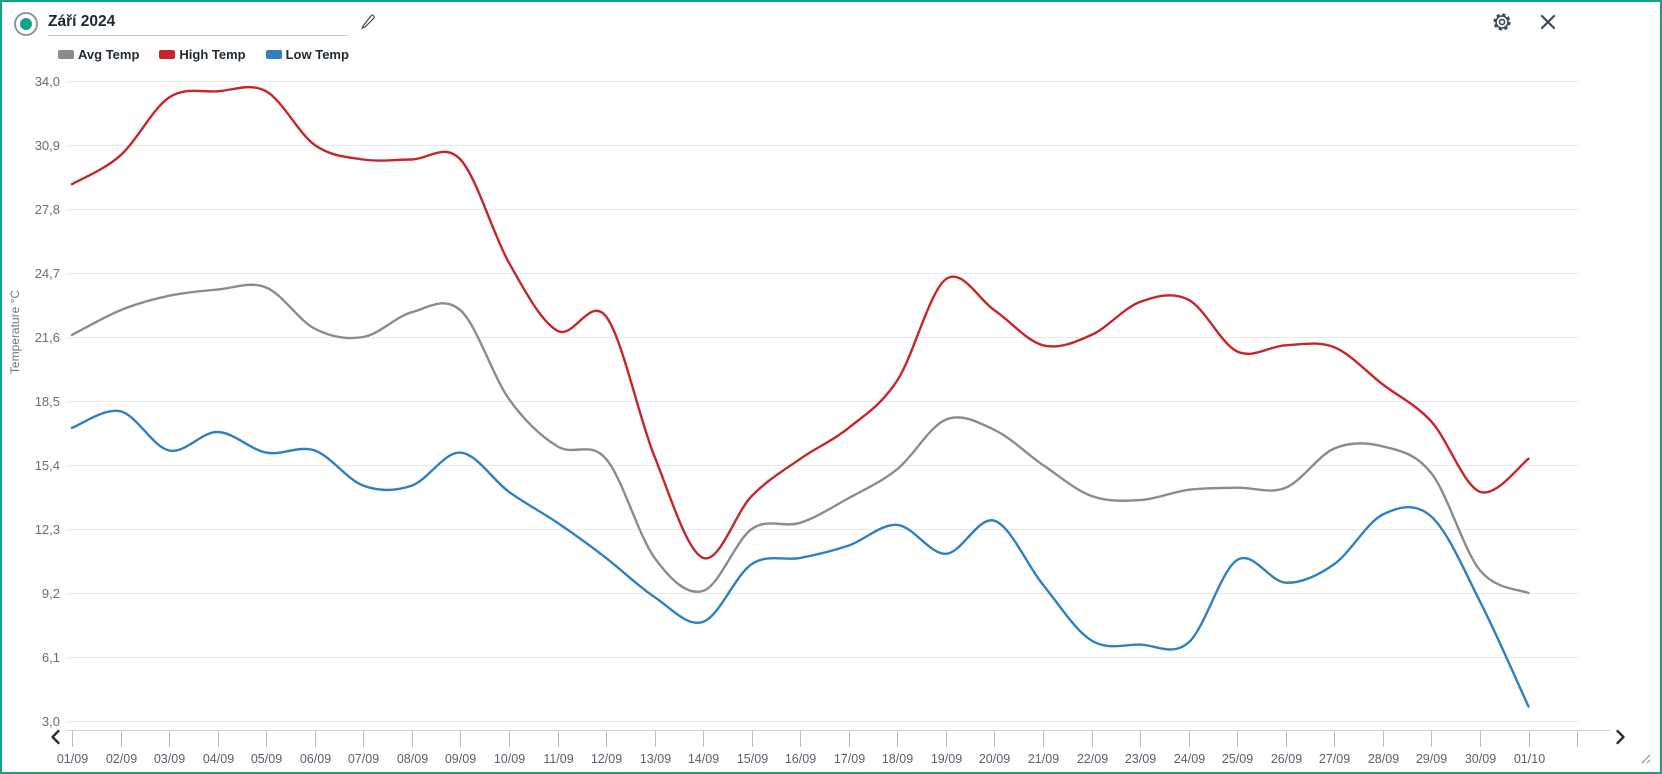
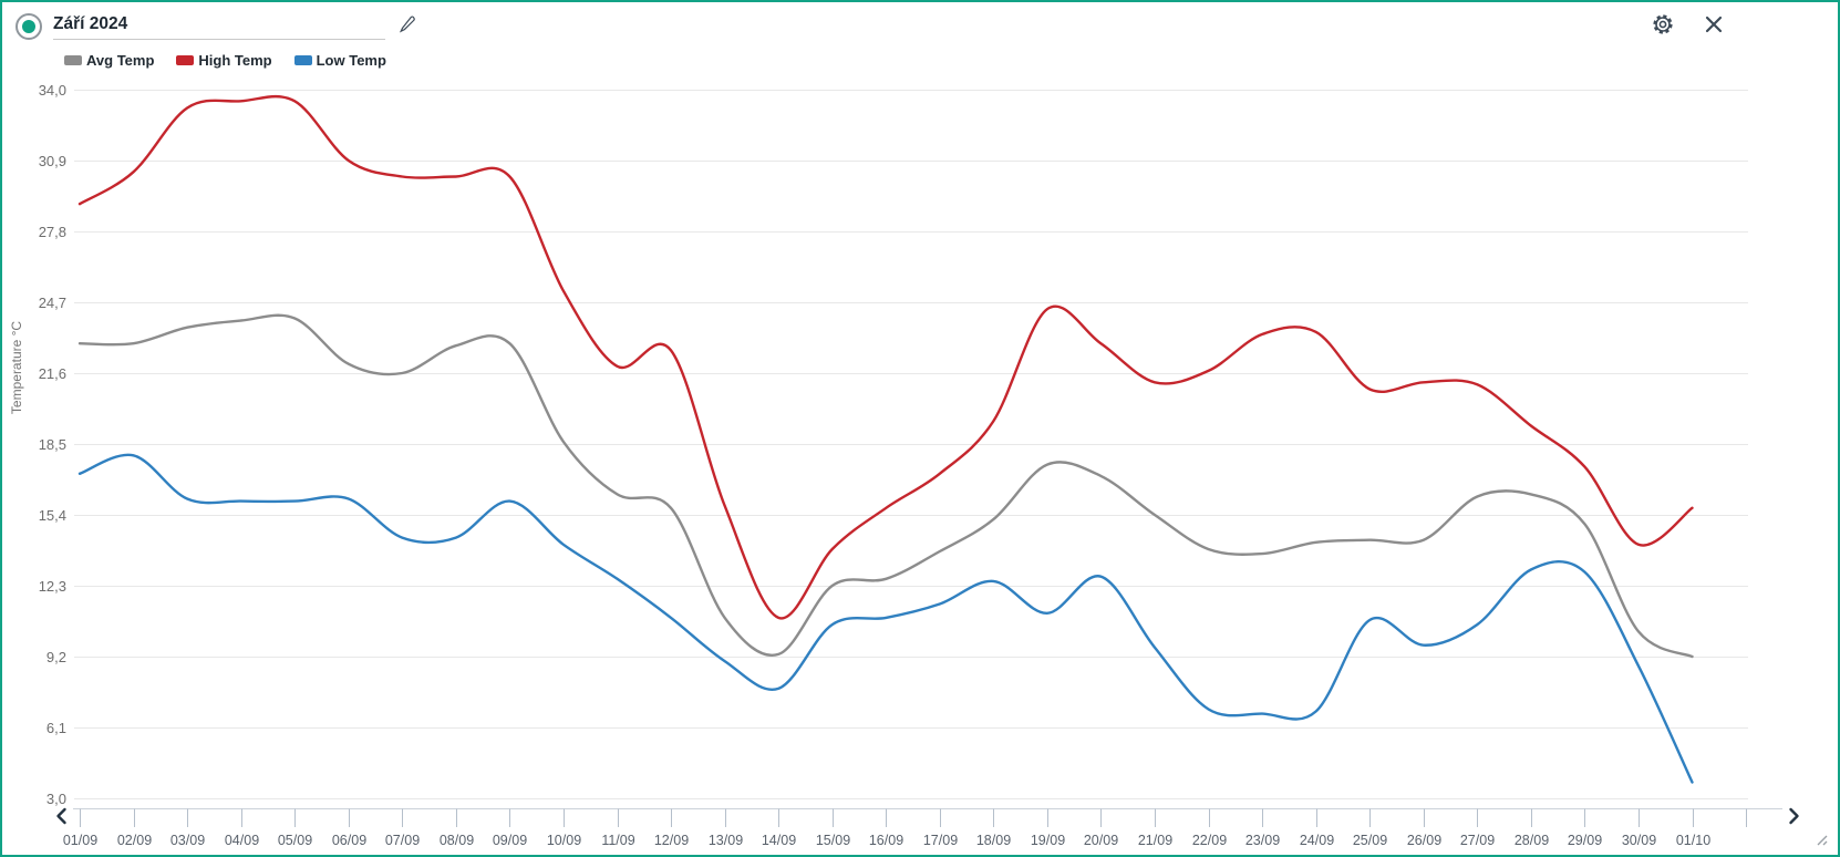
Avg Temp/01/09: 21,7 -> 22,9
Low Temp/04/09: 17,0 -> 16,0
